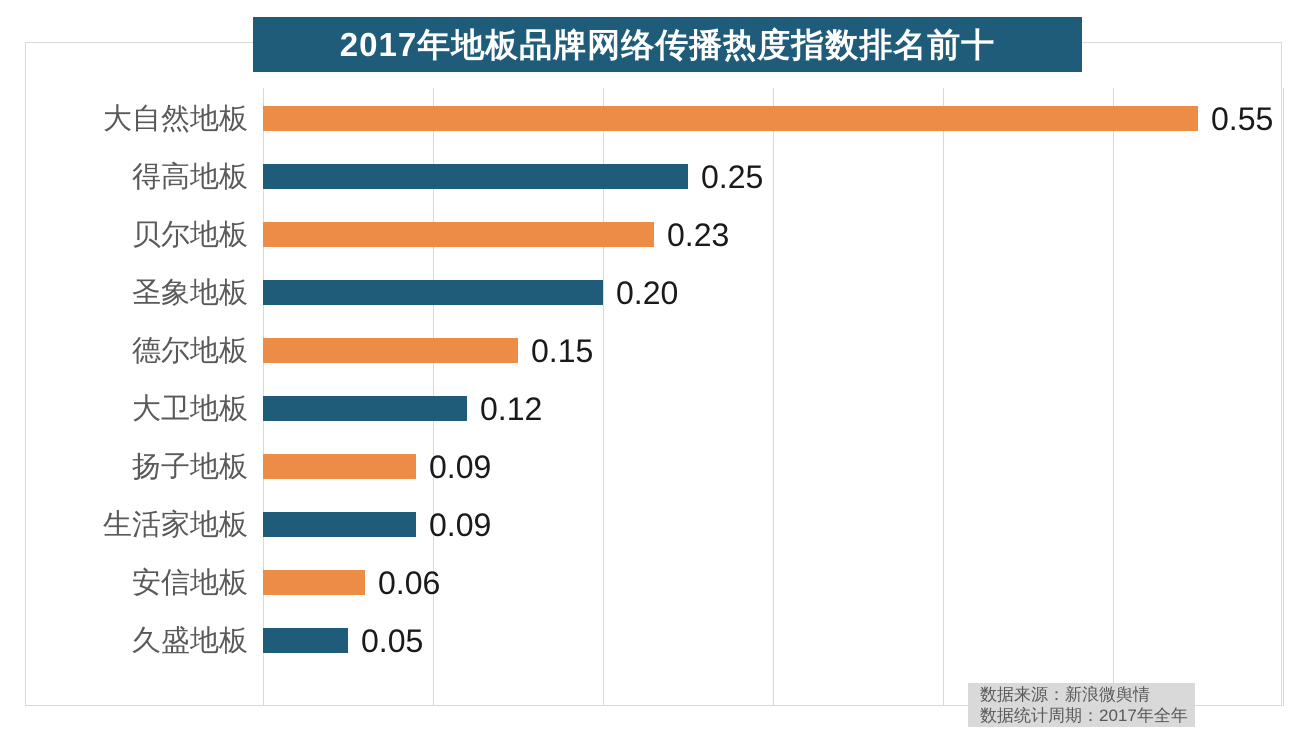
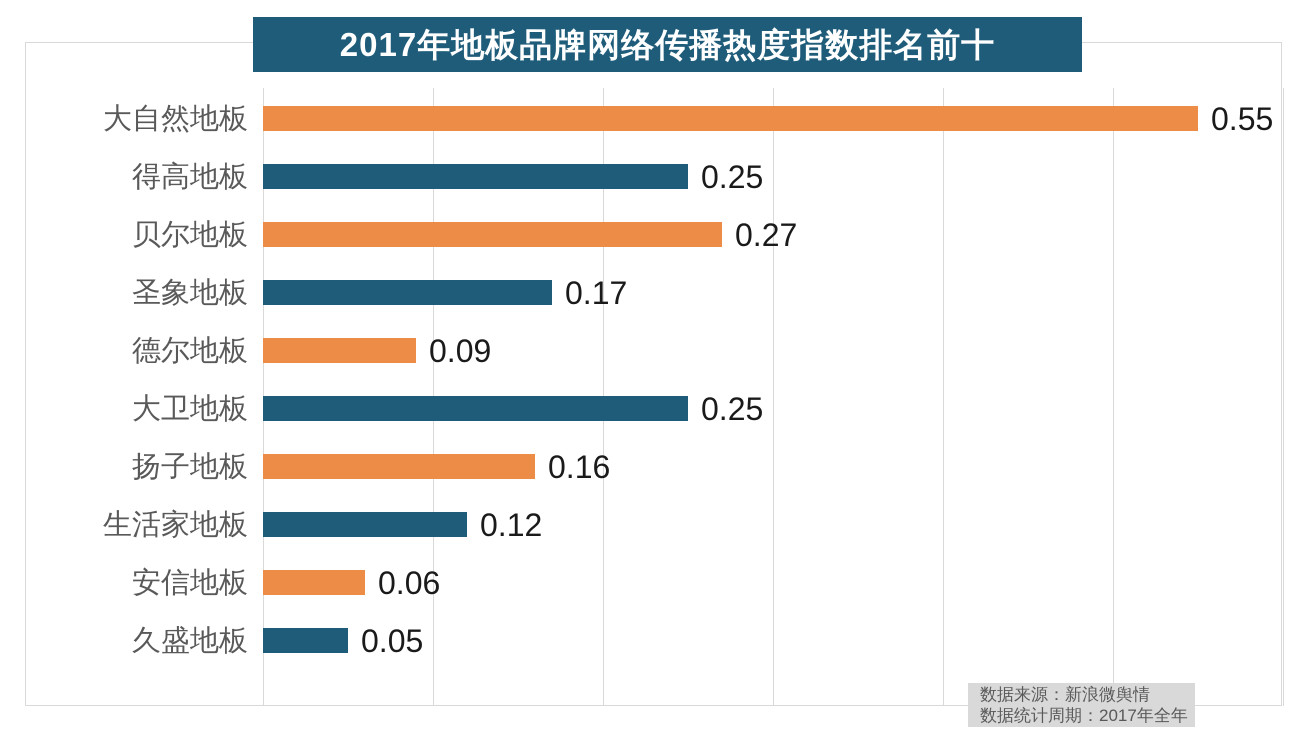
贝尔地板: 0.23 -> 0.27
圣象地板: 0.20 -> 0.17
德尔地板: 0.15 -> 0.09
大卫地板: 0.12 -> 0.25
扬子地板: 0.09 -> 0.16
生活家地板: 0.09 -> 0.12
